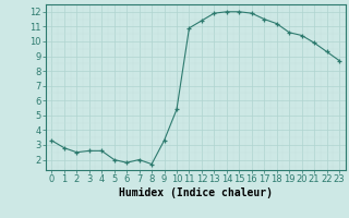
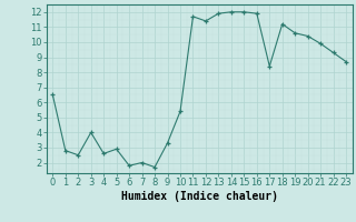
0: 3.3 -> 6.5
3: 2.6 -> 4.0
5: 2.0 -> 2.9
11: 10.9 -> 11.7
17: 11.5 -> 8.4
